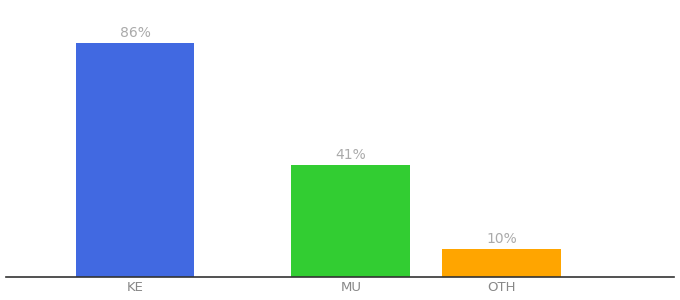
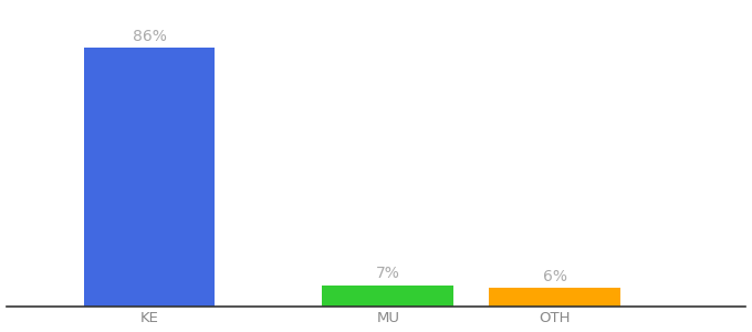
MU: 41% -> 7%
OTH: 10% -> 6%
